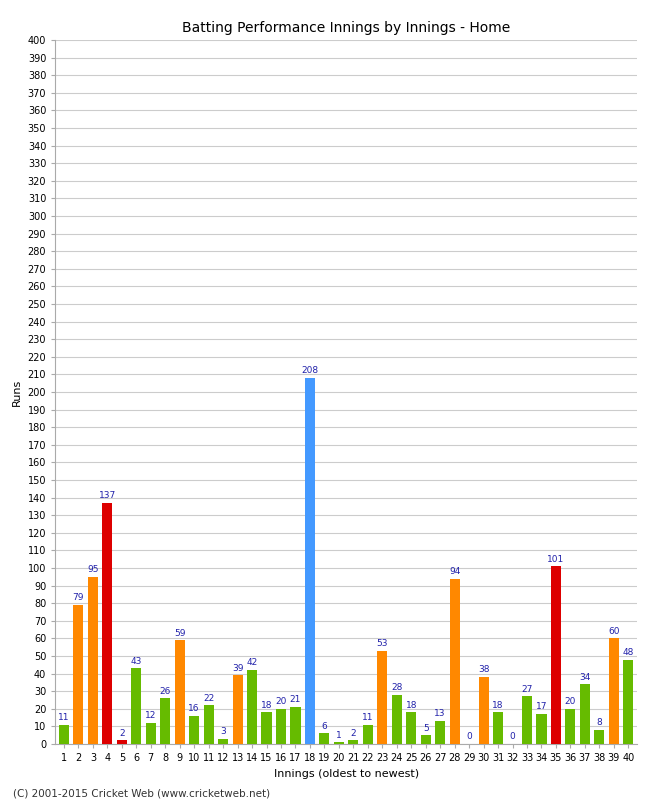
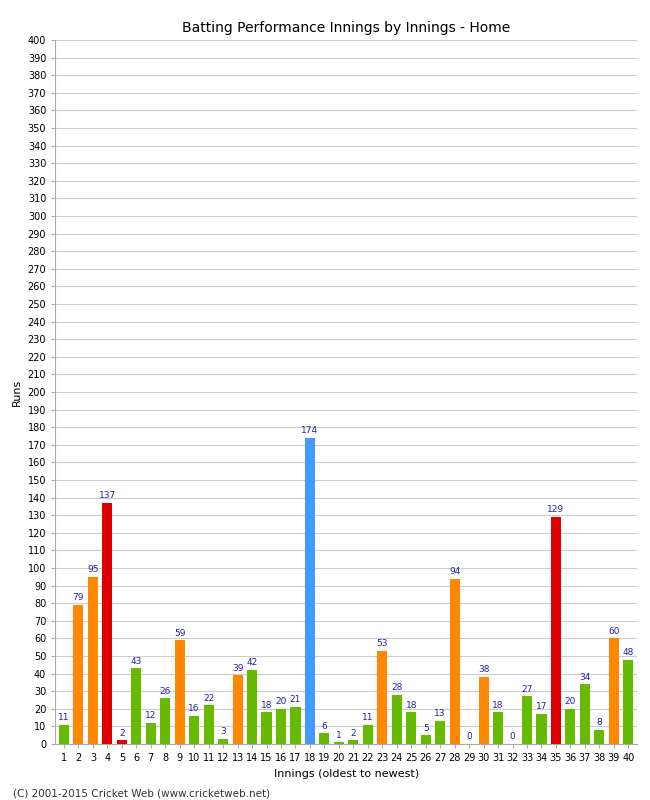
18: 208 -> 174
35: 101 -> 129
